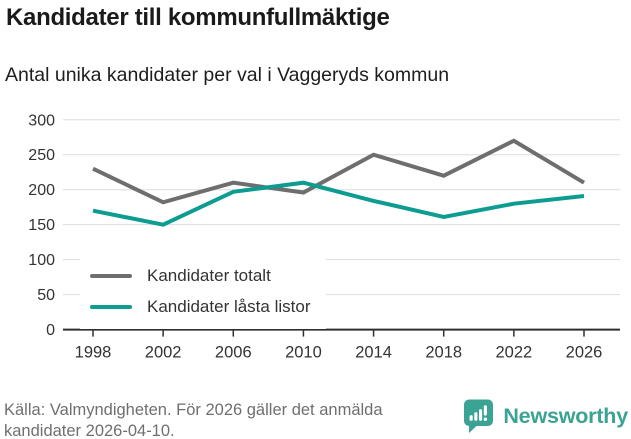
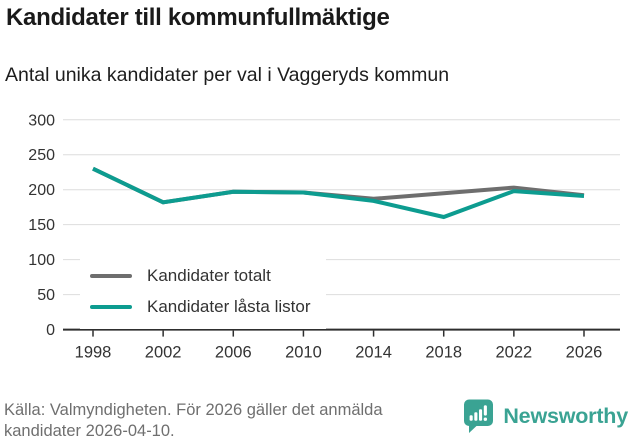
Kandidater låsta listor/1998: 170 -> 230
Kandidater låsta listor/2002: 150 -> 180
Kandidater totalt/2006: 210 -> 200
Kandidater låsta listor/2010: 210 -> 200
Kandidater totalt/2014: 250 -> 190
Kandidater totalt/2018: 220 -> 200
Kandidater totalt/2022: 270 -> 200
Kandidater låsta listor/2022: 180 -> 200
Kandidater totalt/2026: 210 -> 190
